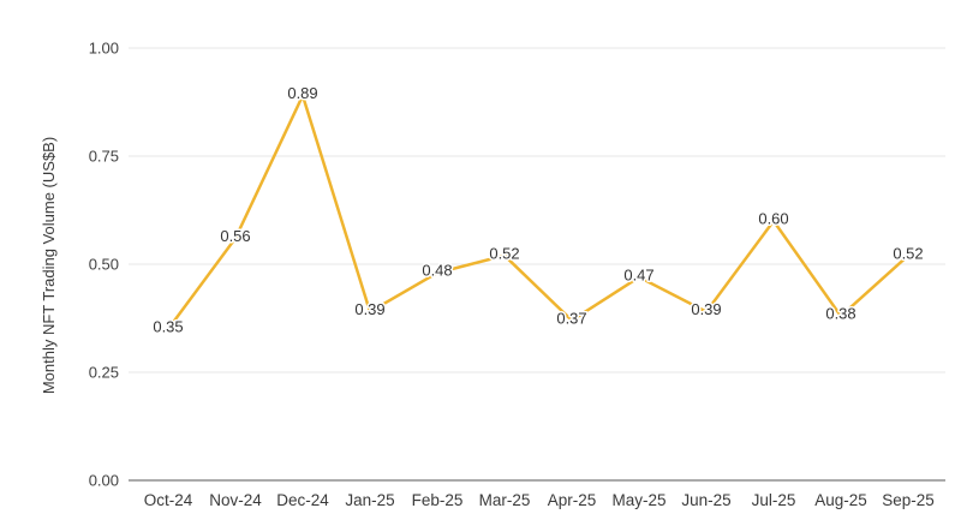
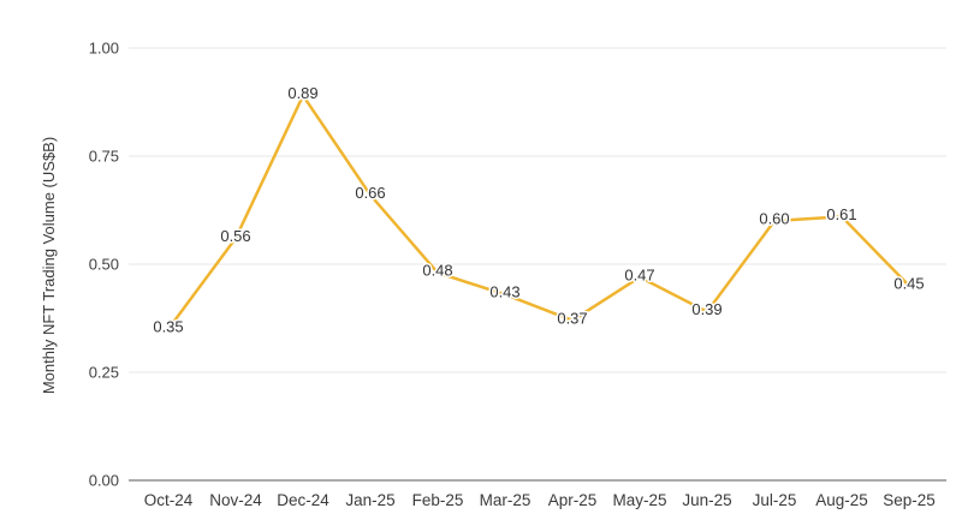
Jan-25: 0.39 -> 0.66
Mar-25: 0.52 -> 0.43
Aug-25: 0.38 -> 0.61
Sep-25: 0.52 -> 0.45
